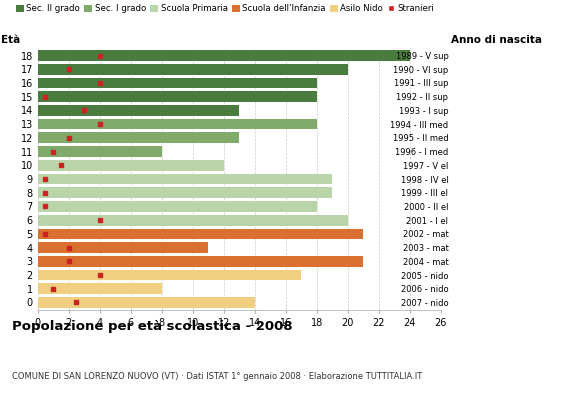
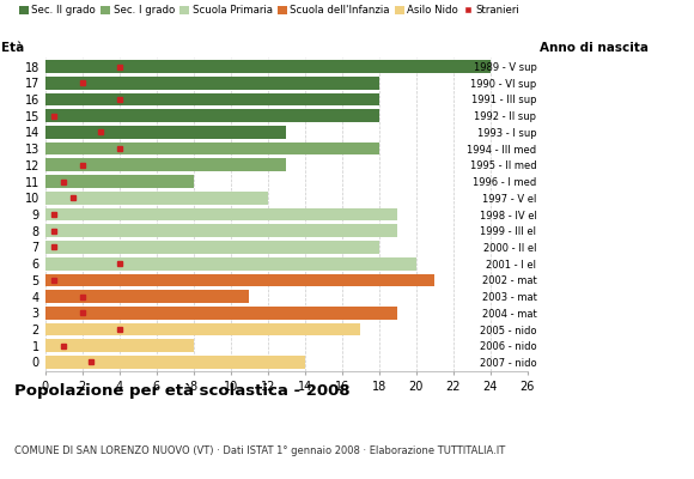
17: 20 -> 18
3: 21 -> 19
